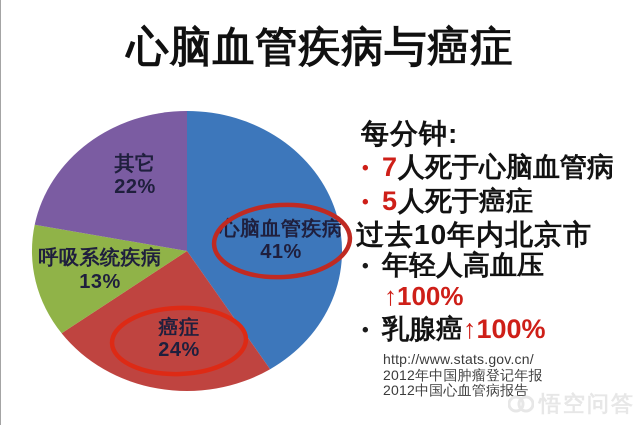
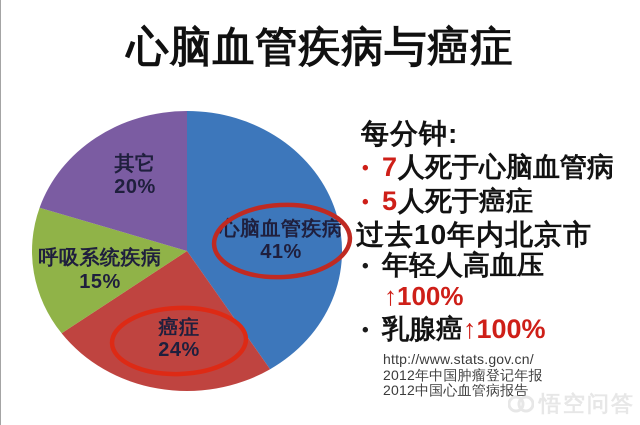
呼吸系统疾病: 13% -> 15%
其它: 22% -> 20%
